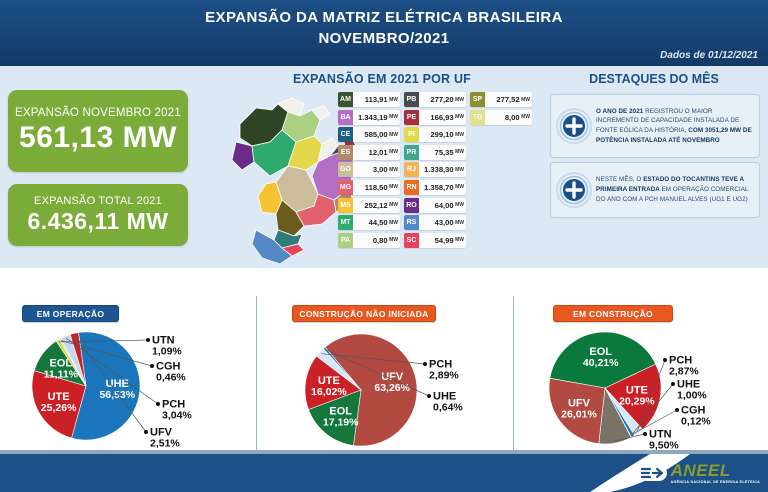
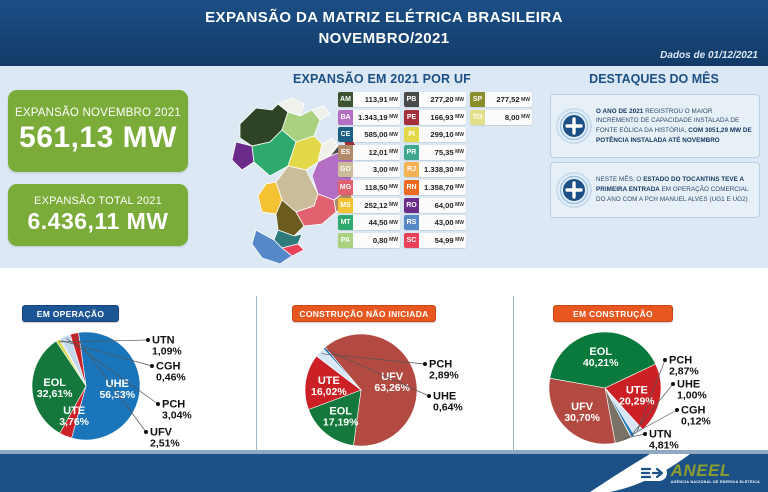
EM OPERAÇÃO/UTE: 25,26% -> 3,76%
EM OPERAÇÃO/EOL: 11,11% -> 32,61%
EM CONSTRUÇÃO/UTN: 9,50% -> 4,81%
EM CONSTRUÇÃO/UFV: 26,01% -> 30,70%
